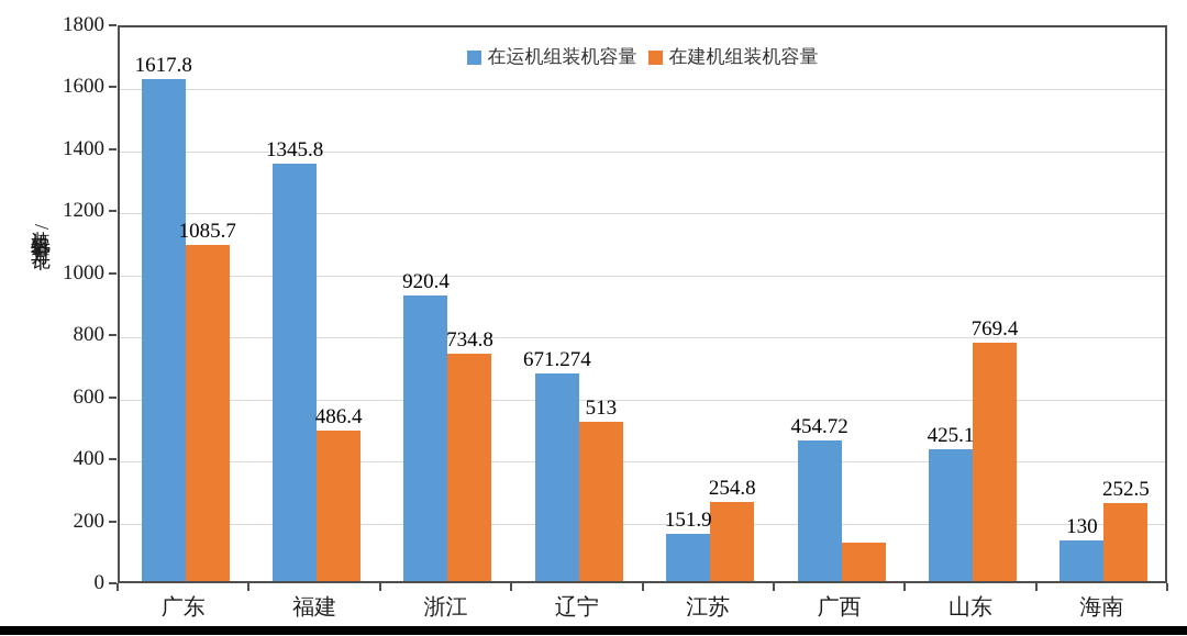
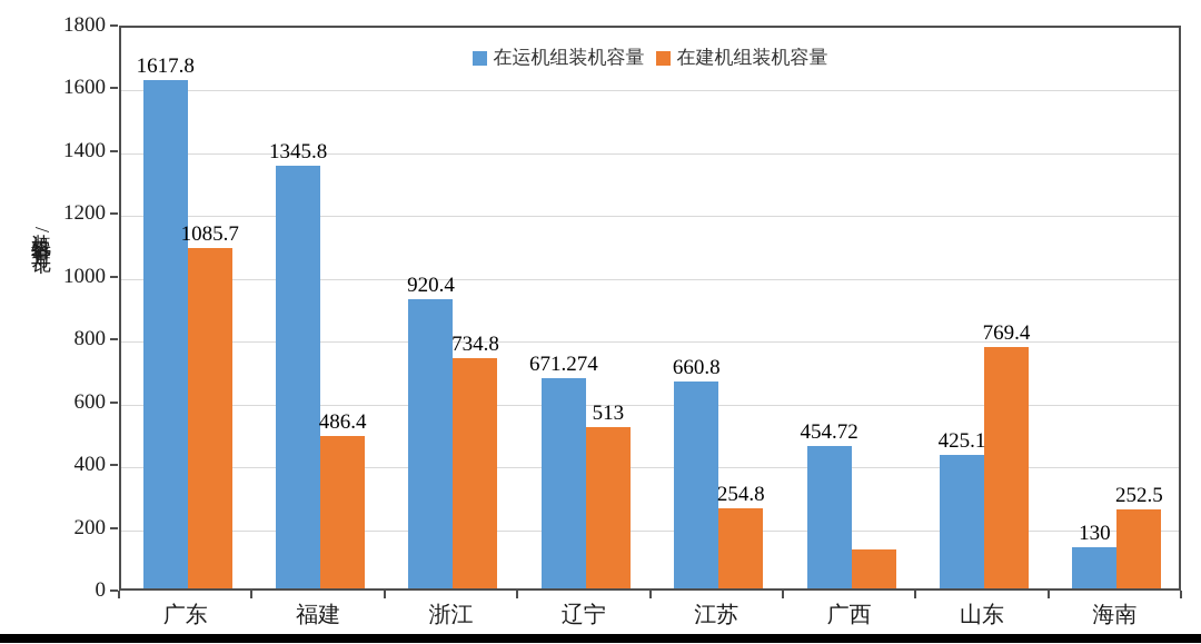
在运机组装机容量/江苏: 151.9 -> 660.8
